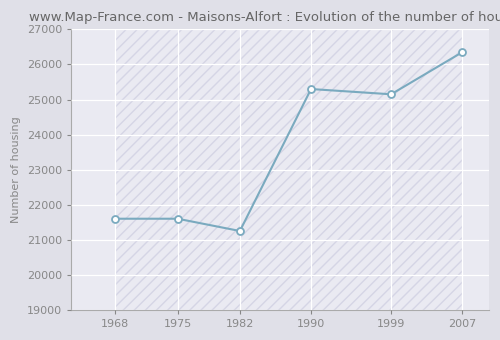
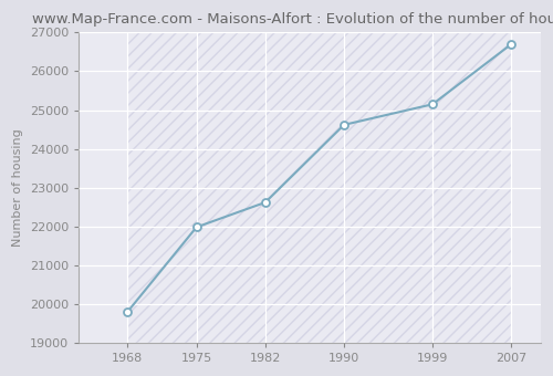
1968: 21600 -> 19800
1975: 21600 -> 21980
1982: 21250 -> 22620
1990: 25300 -> 24620
2007: 26350 -> 26700
